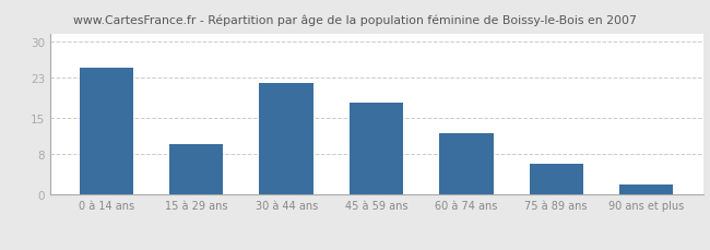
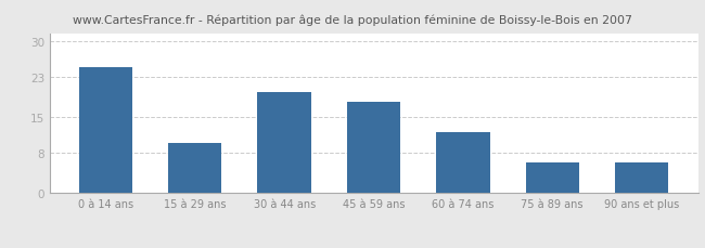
30 à 44 ans: 22 -> 20
90 ans et plus: 2 -> 6
